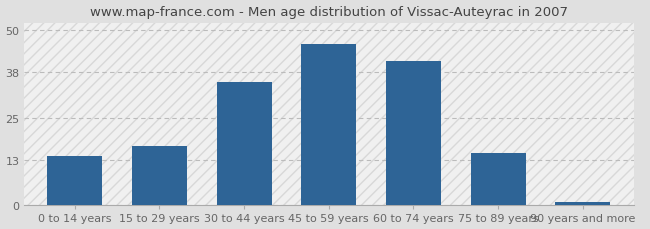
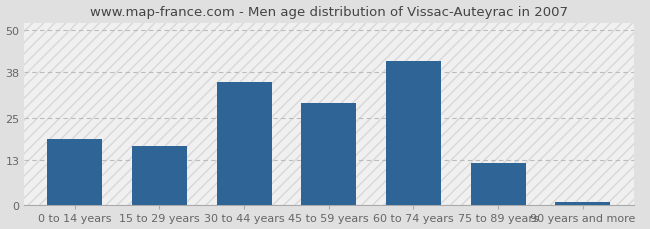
0 to 14 years: 14 -> 19
45 to 59 years: 46 -> 29
75 to 89 years: 15 -> 12
